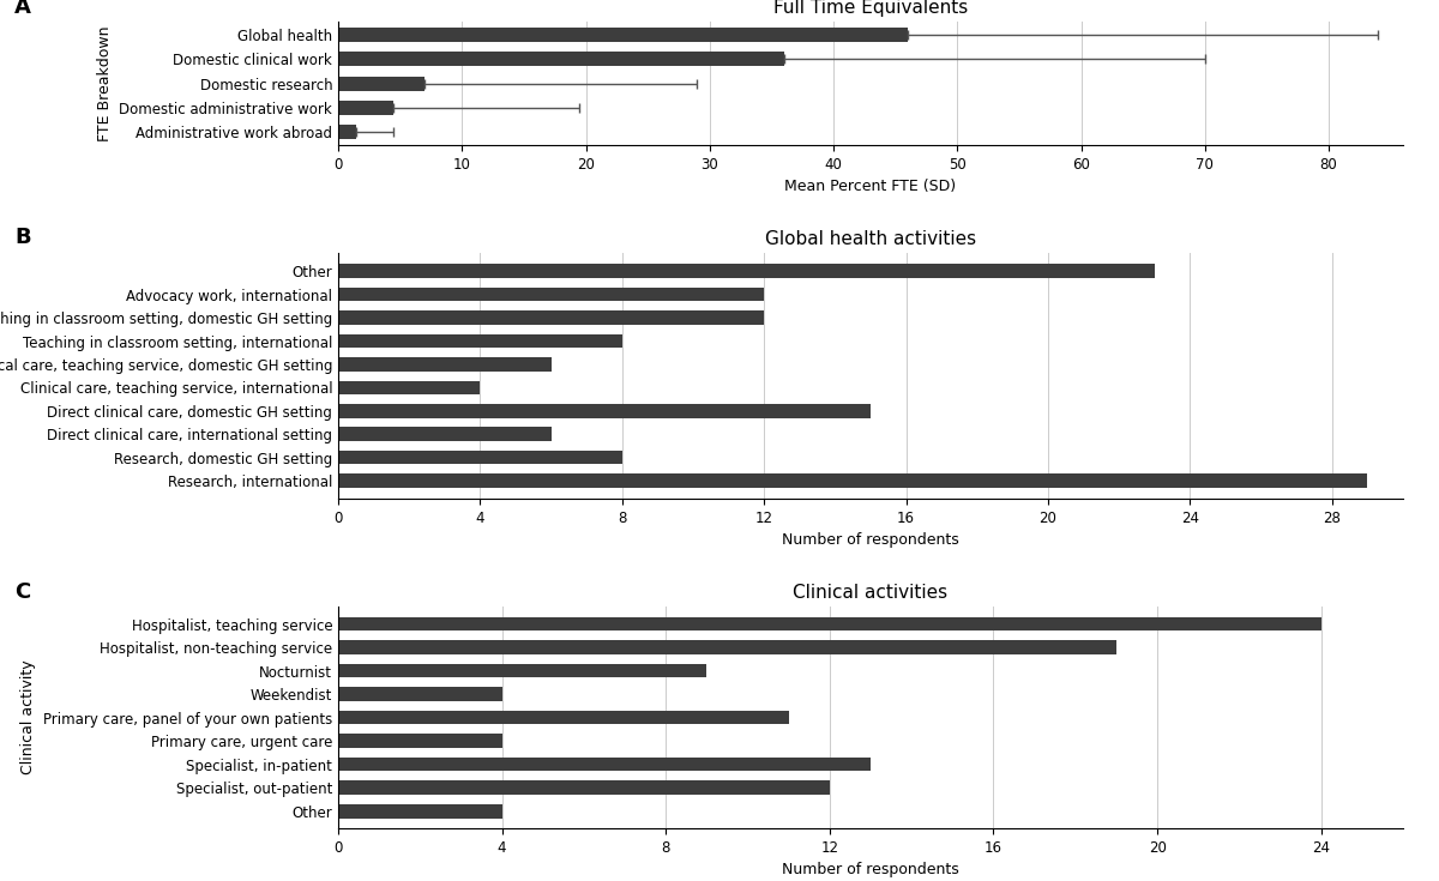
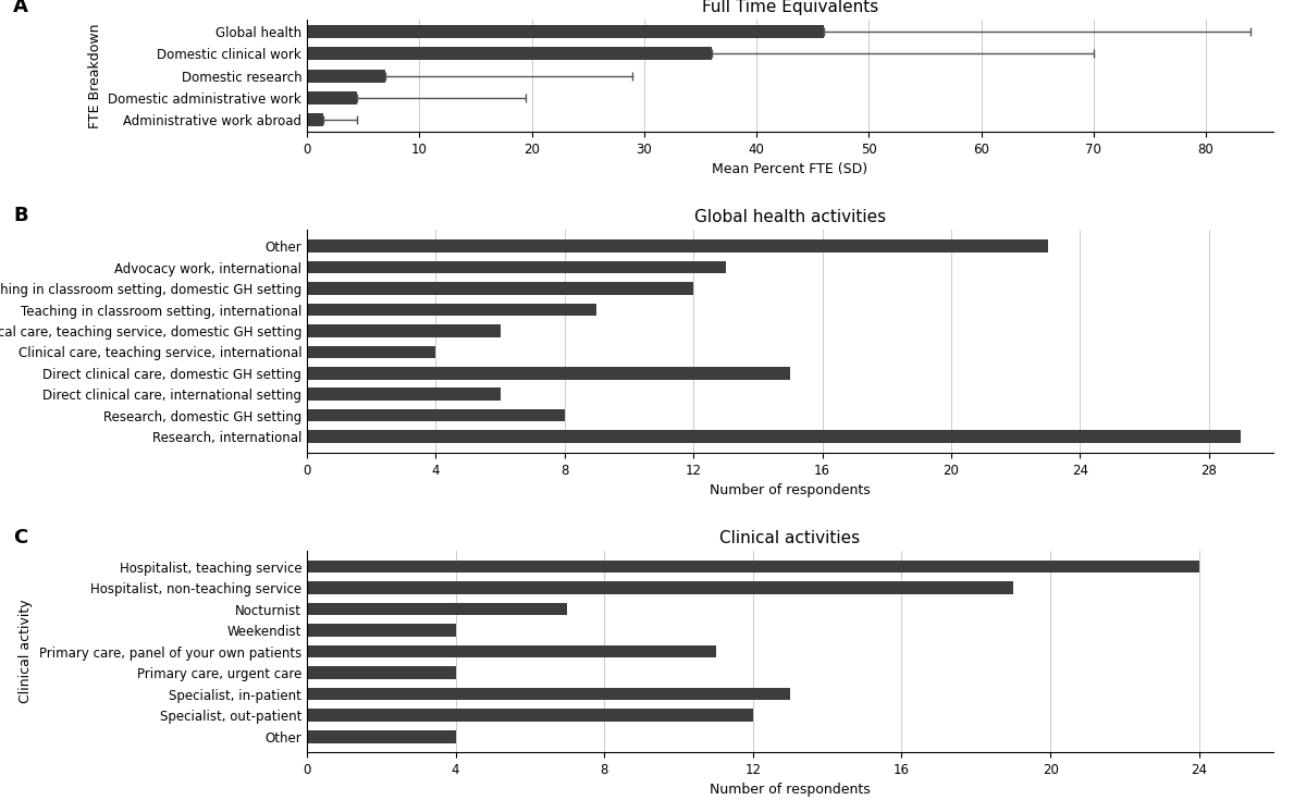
Global health activities/Advocacy work, international: 12 -> 13
Global health activities/Teaching in classroom setting, international: 8 -> 9
Clinical activities/Nocturnist: 9 -> 7
